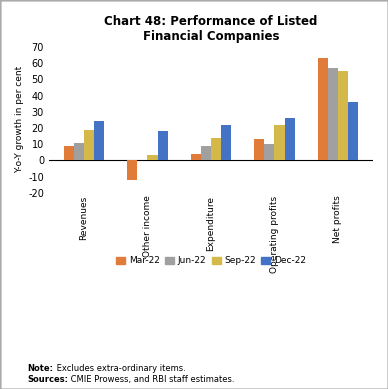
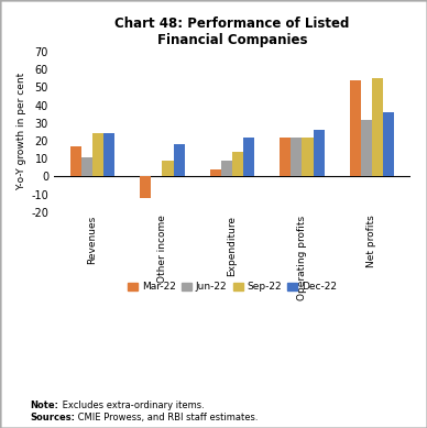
Mar-22/Revenues: 9 -> 17
Sep-22/Revenues: 19 -> 24
Sep-22/Other income: 3 -> 9
Mar-22/Operating profits: 13 -> 22
Jun-22/Operating profits: 10 -> 22
Mar-22/Net profits: 63 -> 54
Jun-22/Net profits: 57 -> 32
